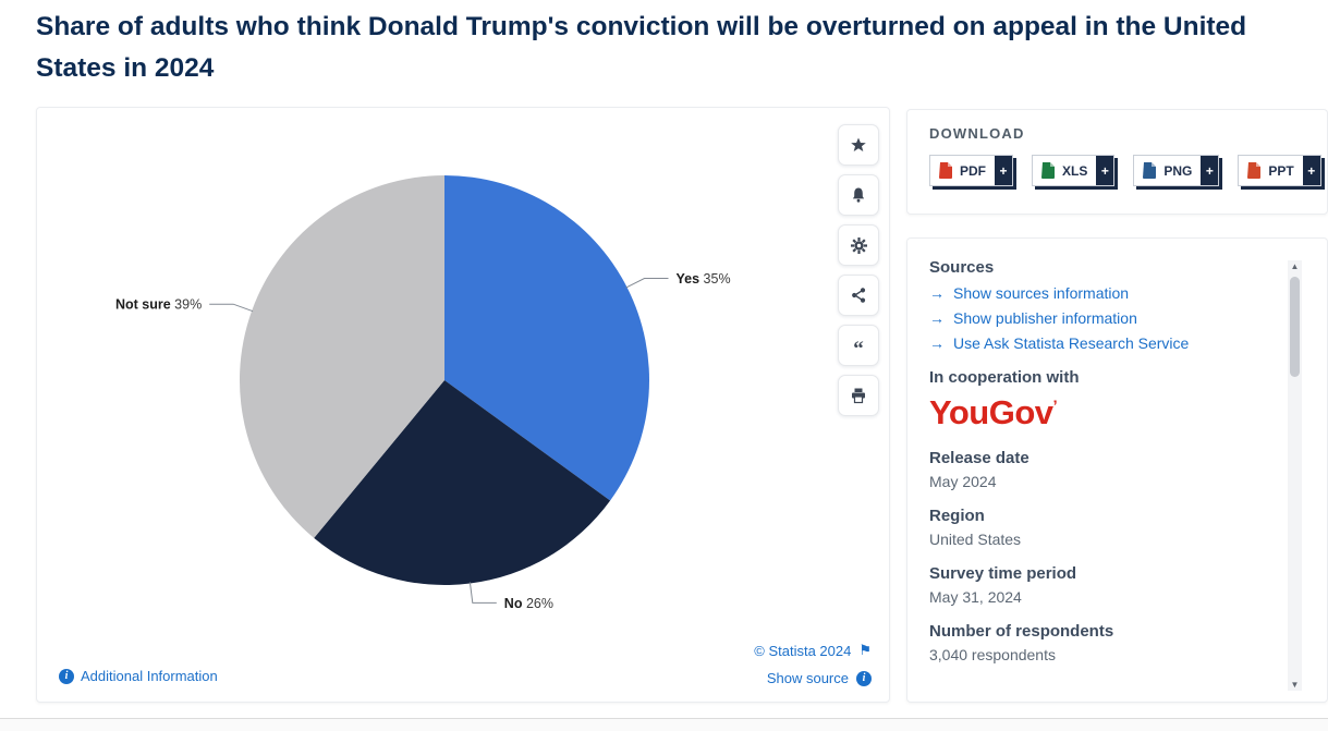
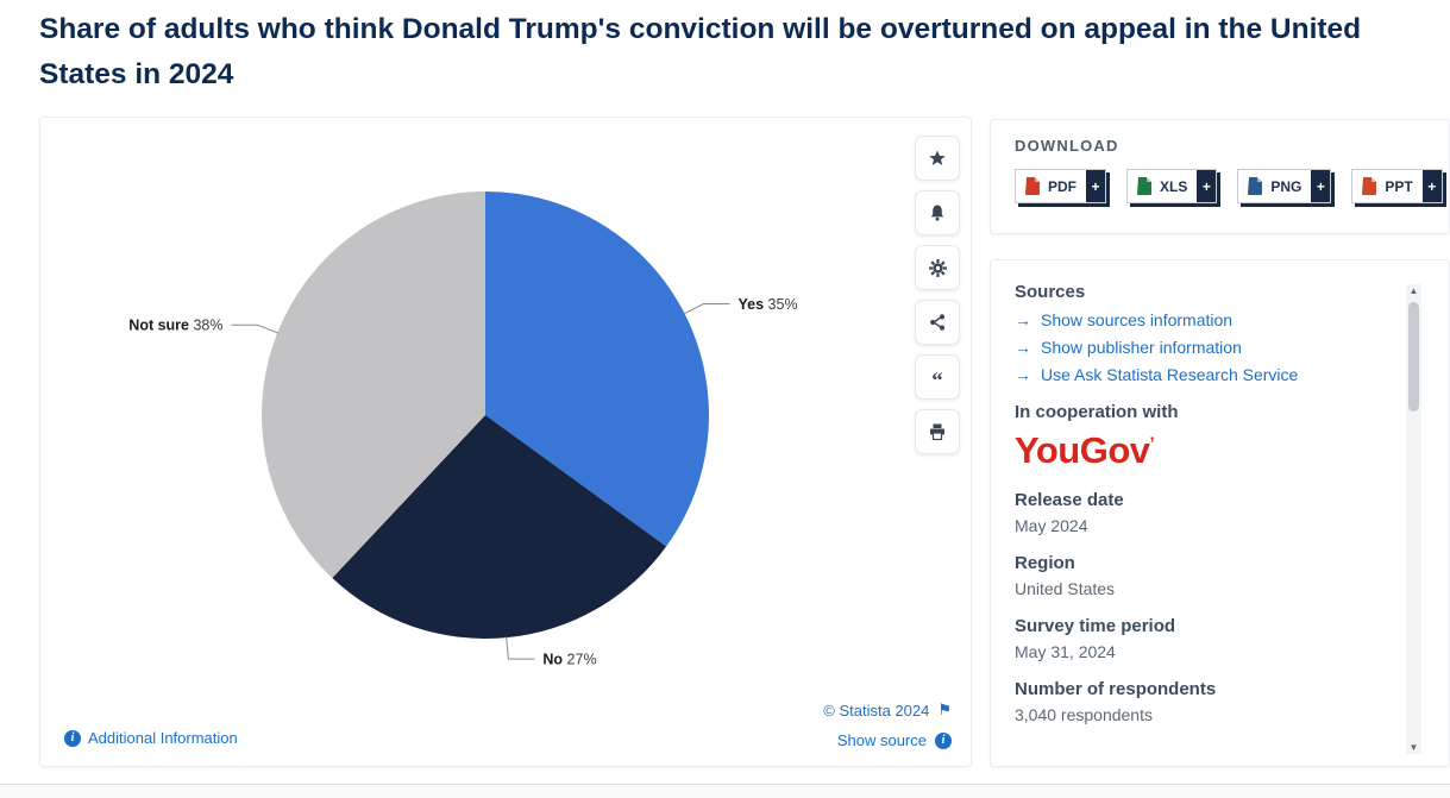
No: 26% -> 27%
Not sure: 39% -> 38%
